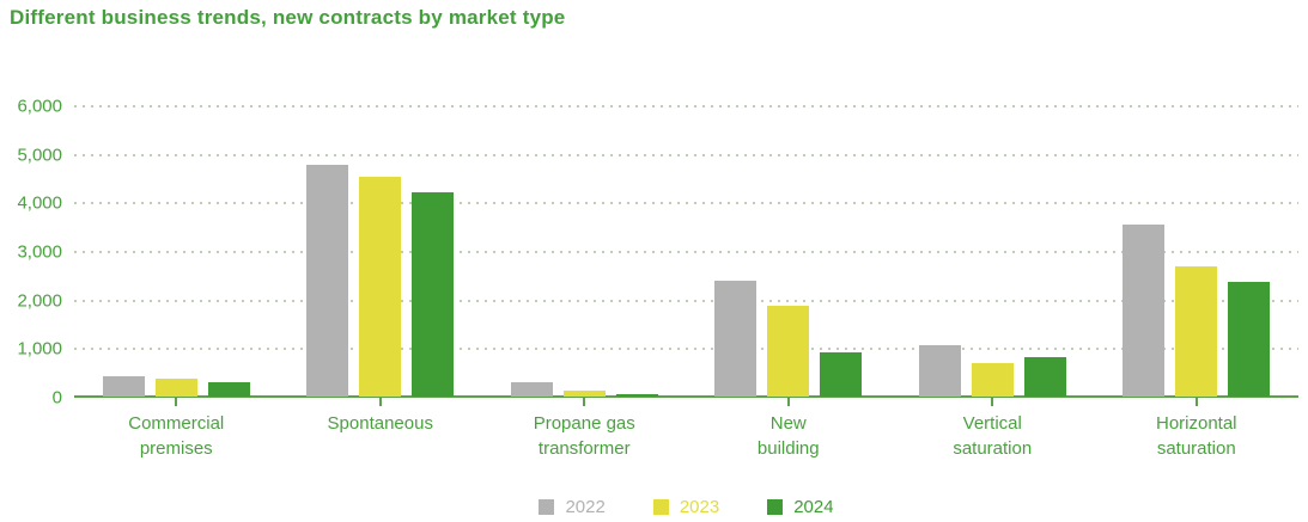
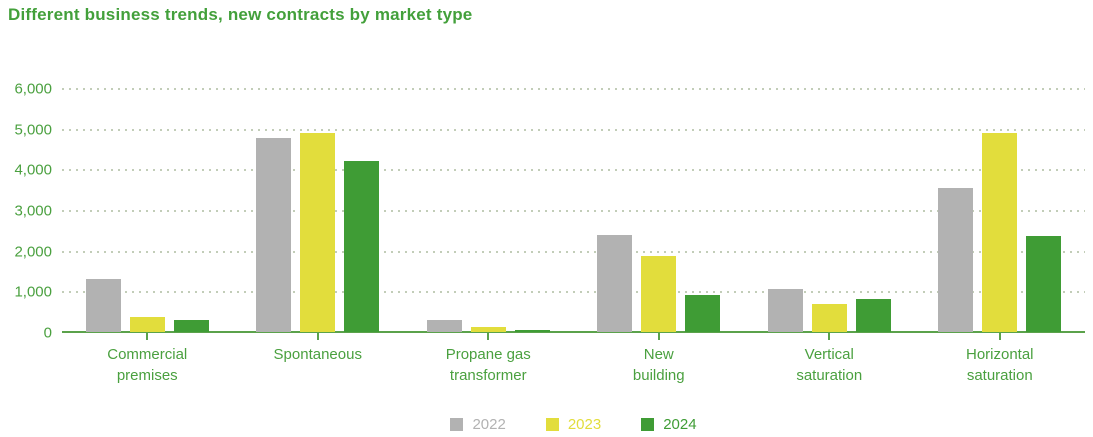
2022/Commercial premises: 400 -> 1300
2023/Spontaneous: 4500 -> 4900
2023/Horizontal saturation: 2700 -> 4900
